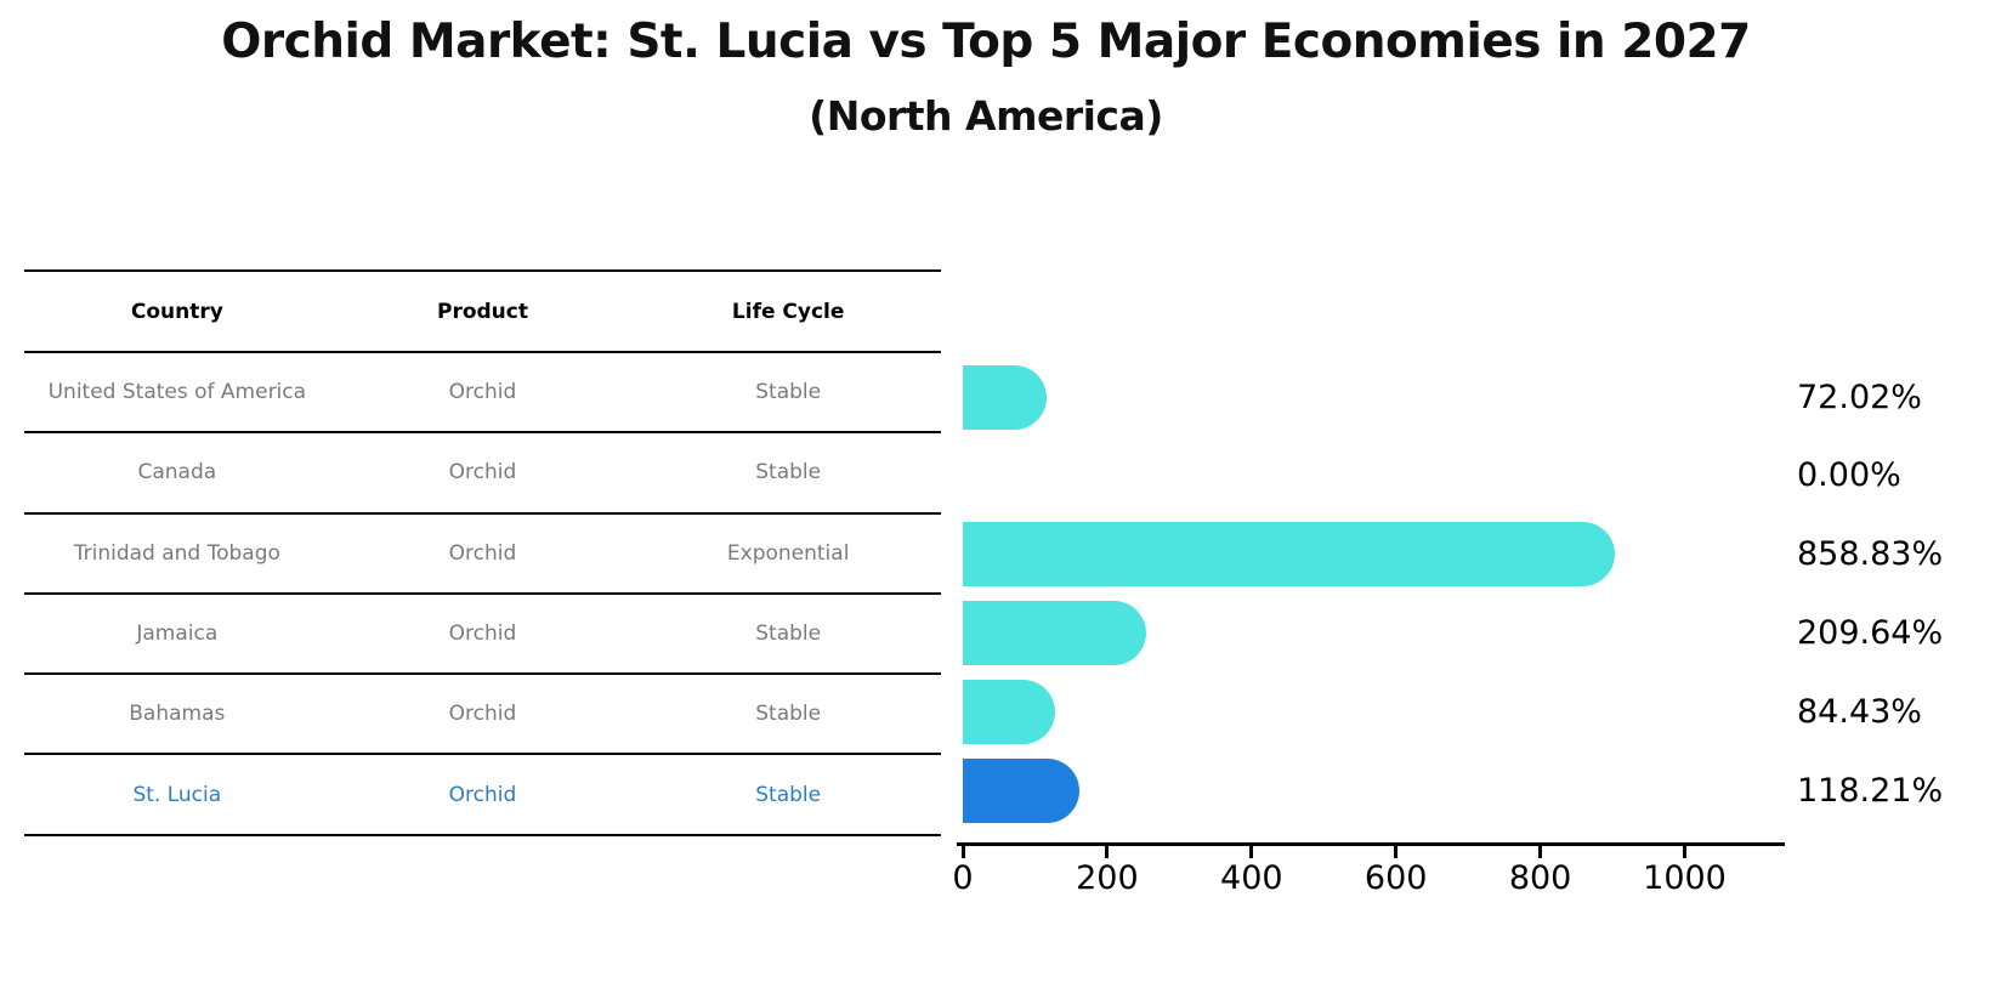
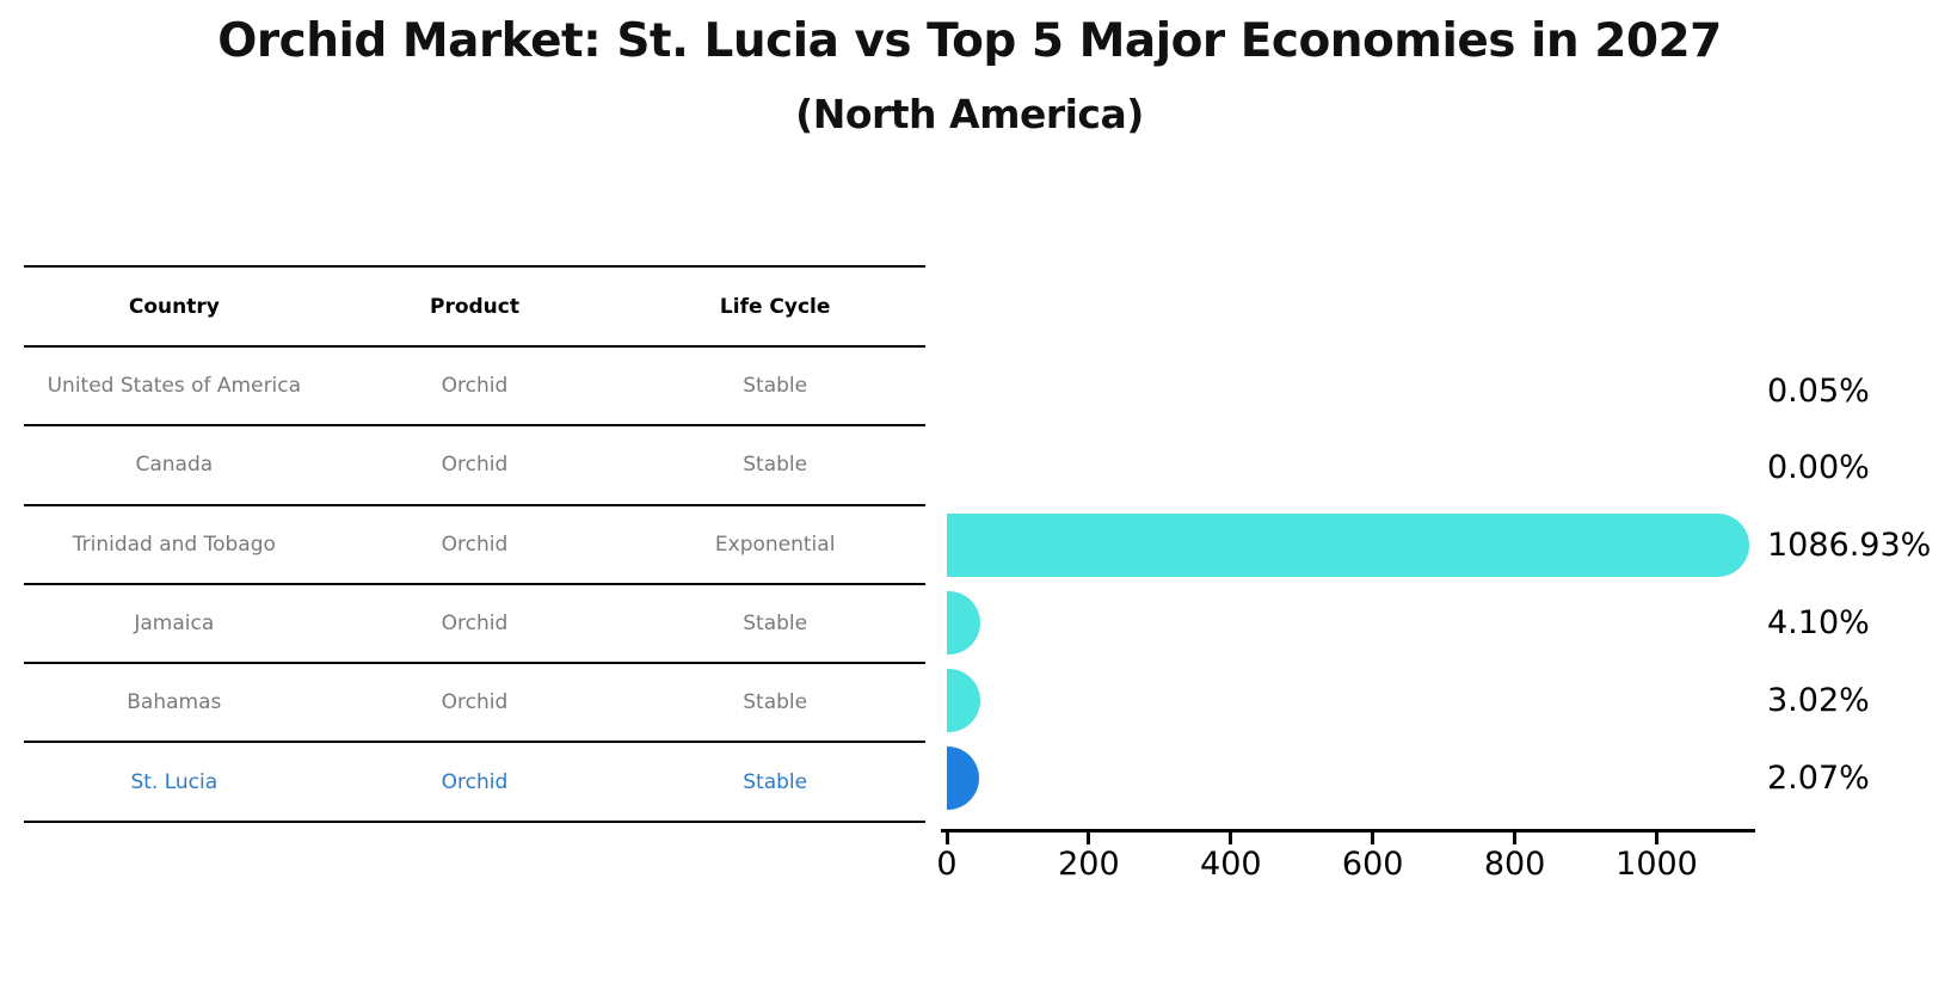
United States of America: 72.02% -> 0.05%
Trinidad and Tobago: 858.83% -> 1086.93%
Jamaica: 209.64% -> 4.10%
Bahamas: 84.43% -> 3.02%
St. Lucia: 118.21% -> 2.07%
